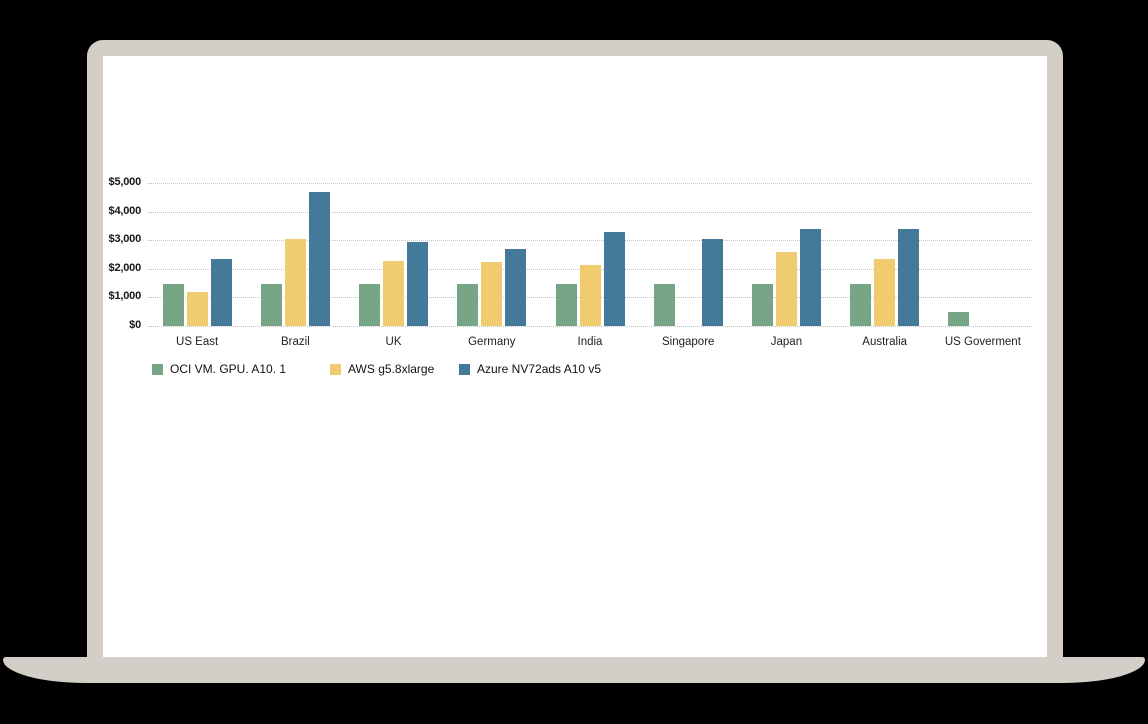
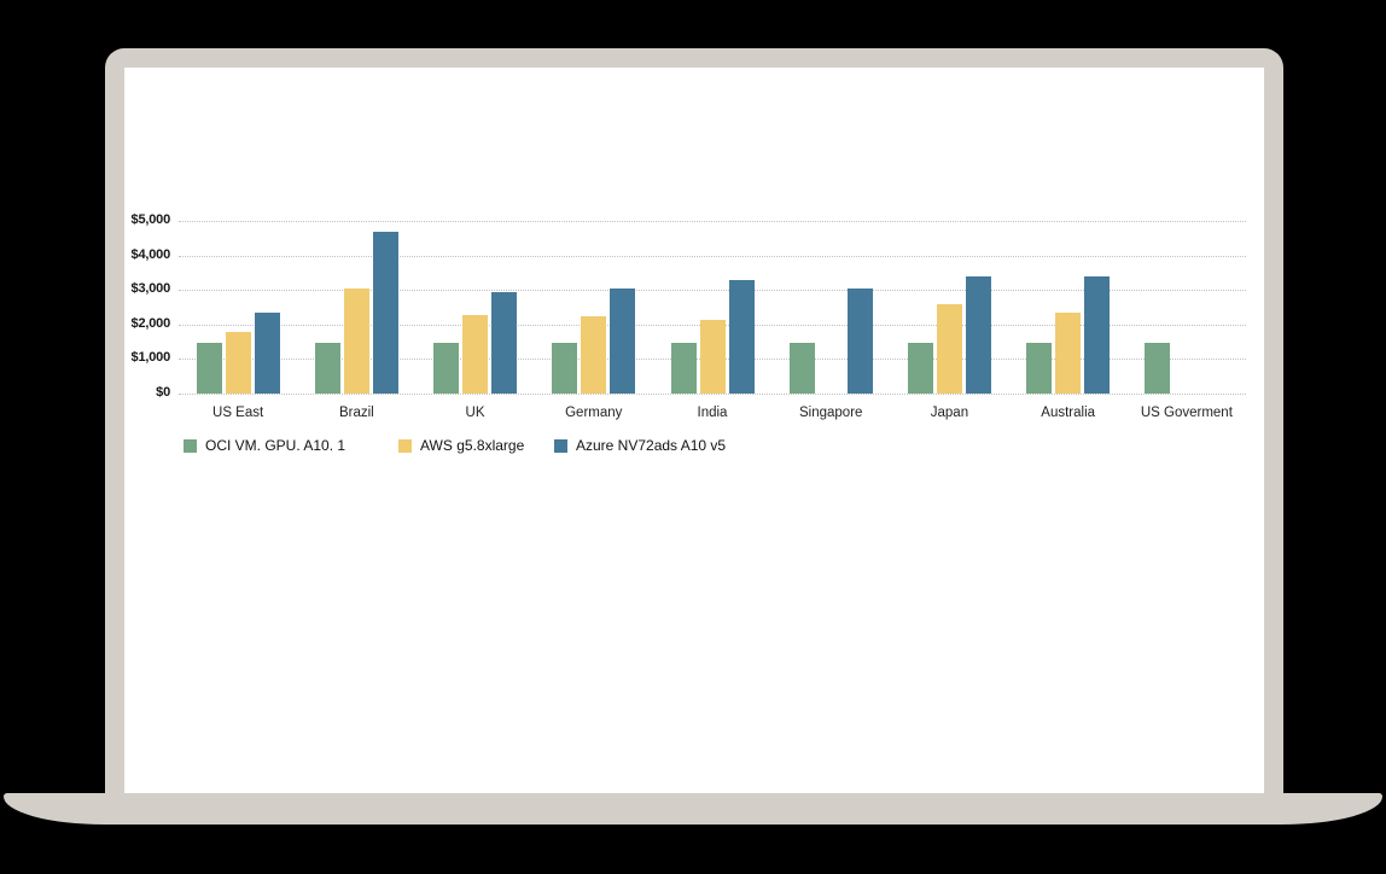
AWS g5.8xlarge/US East: $1200 -> $1800
Azure NV72ads A10 v5/Germany: $2700 -> $3000
OCI VM. GPU. A10. 1/US Goverment: $500 -> $1500
